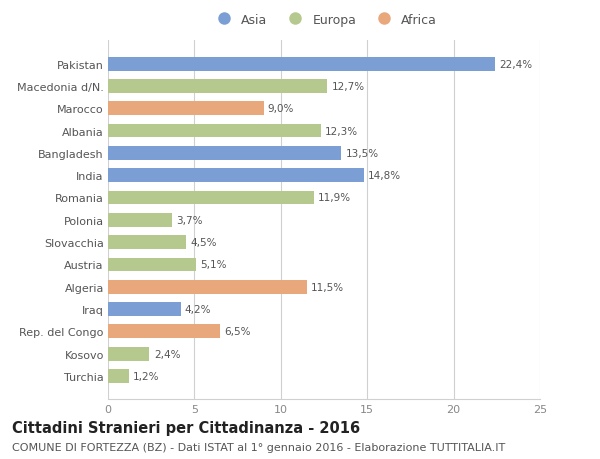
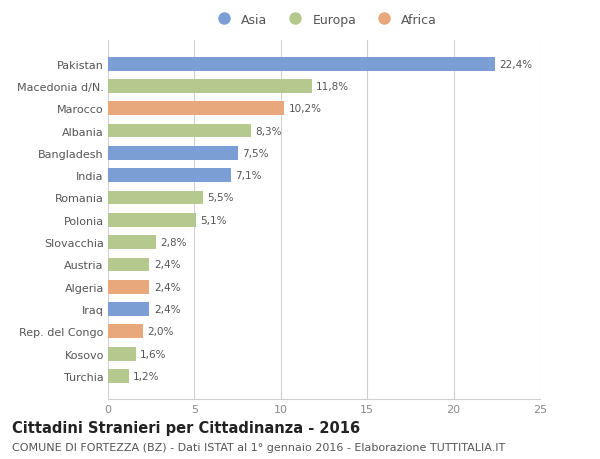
Macedonia d/N.: 12,7% -> 11,8%
Marocco: 9,0% -> 10,2%
Albania: 12,3% -> 8,3%
Bangladesh: 13,5% -> 7,5%
India: 14,8% -> 7,1%
Romania: 11,9% -> 5,5%
Polonia: 3,7% -> 5,1%
Slovacchia: 4,5% -> 2,8%
Austria: 5,1% -> 2,4%
Algeria: 11,5% -> 2,4%
Iraq: 4,2% -> 2,4%
Rep. del Congo: 6,5% -> 2,0%
Kosovo: 2,4% -> 1,6%
